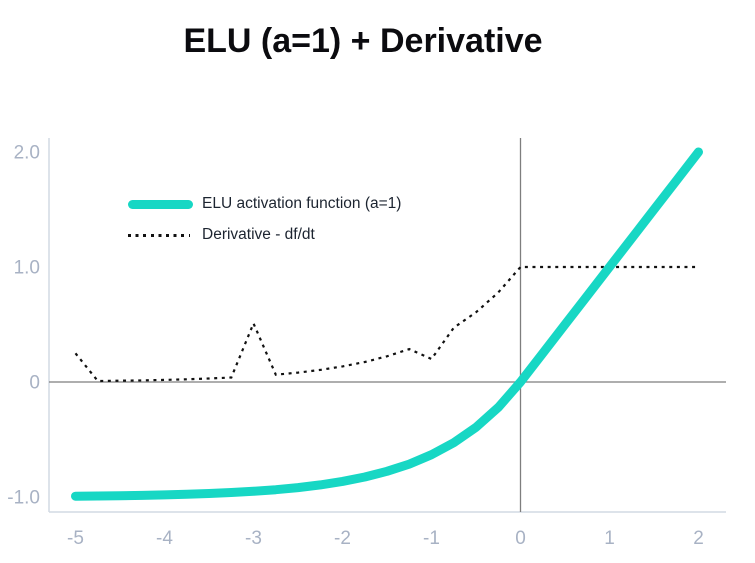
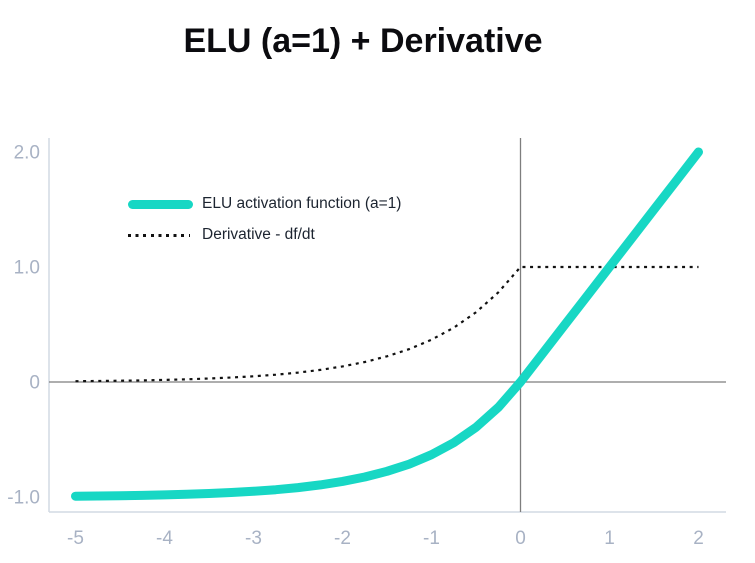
Derivative - df/dt/-5: 0.25 -> 0.01
Derivative - df/dt/-3: 0.51 -> 0.05
Derivative - df/dt/-1: 0.20 -> 0.37
